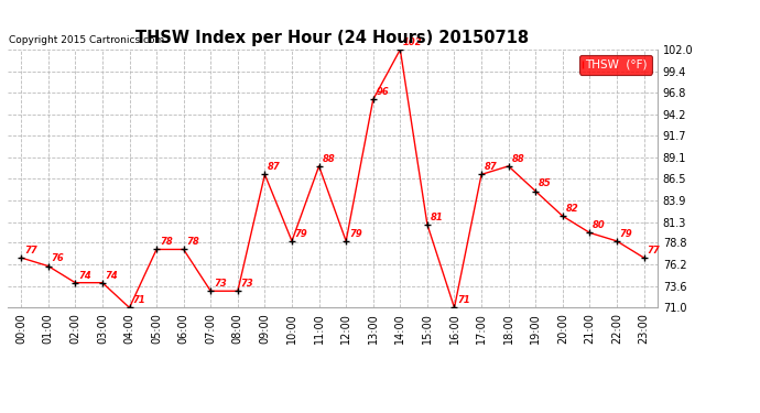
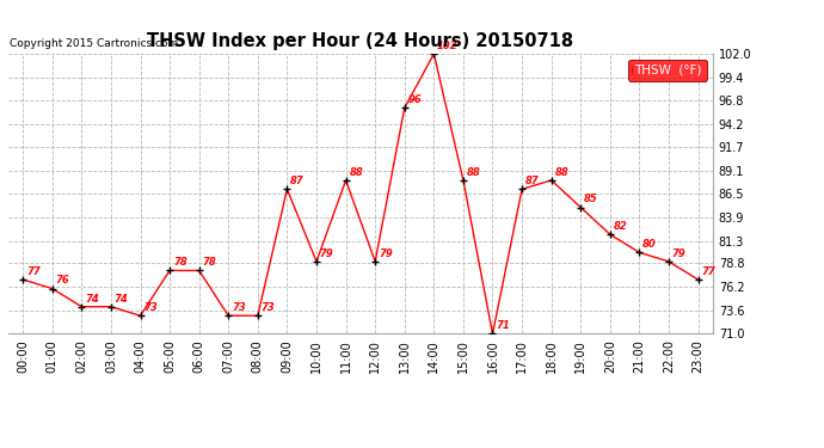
04:00: 71 -> 73
15:00: 81 -> 88
